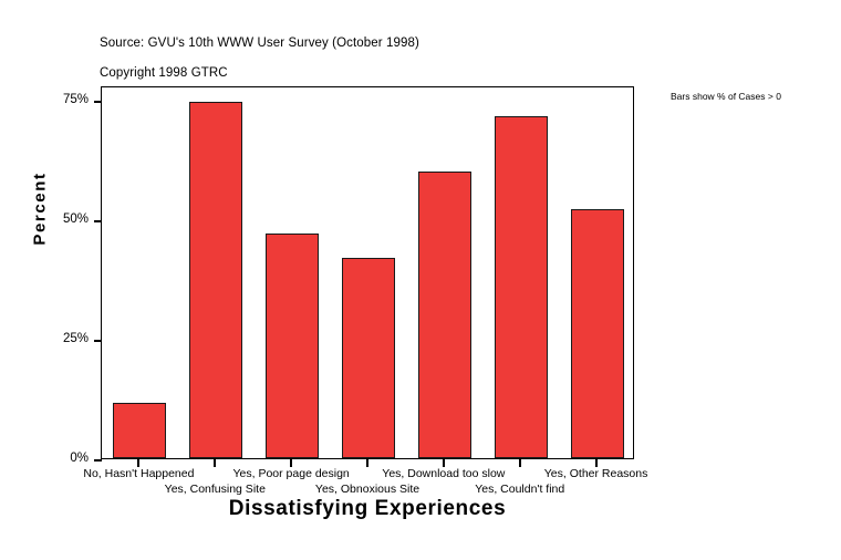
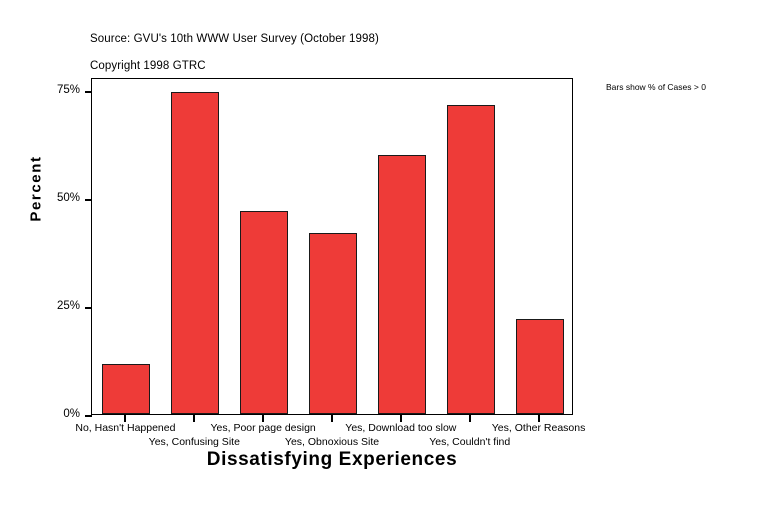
Yes, Other Reasons: 52% -> 22%
